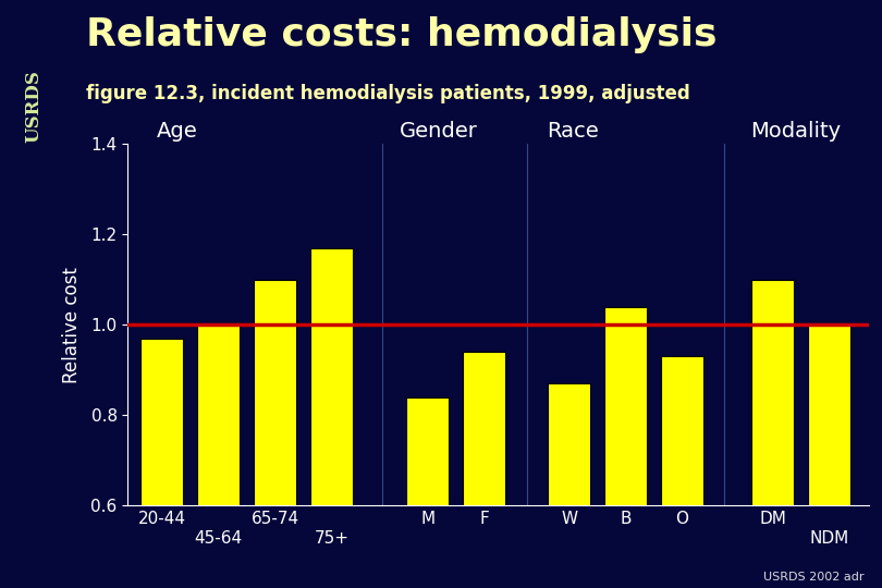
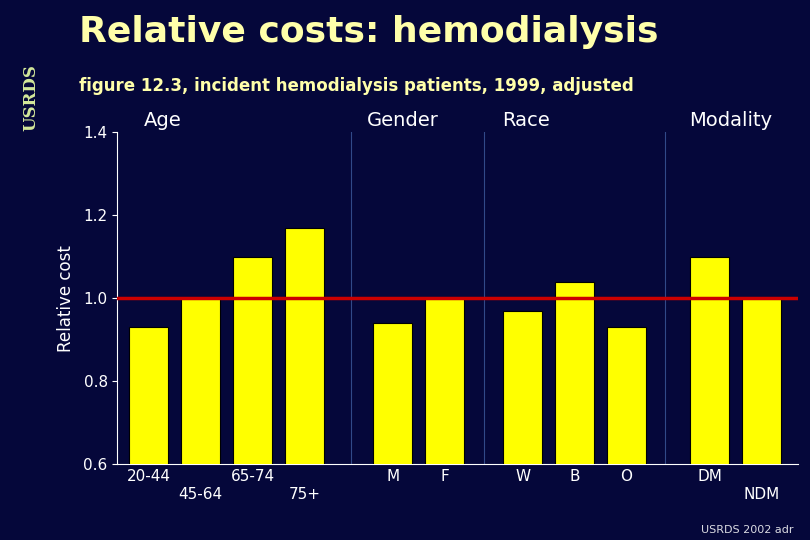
20-44: 0.97 -> 0.93
M: 0.84 -> 0.94
F: 0.94 -> 1.00
W: 0.87 -> 0.97
